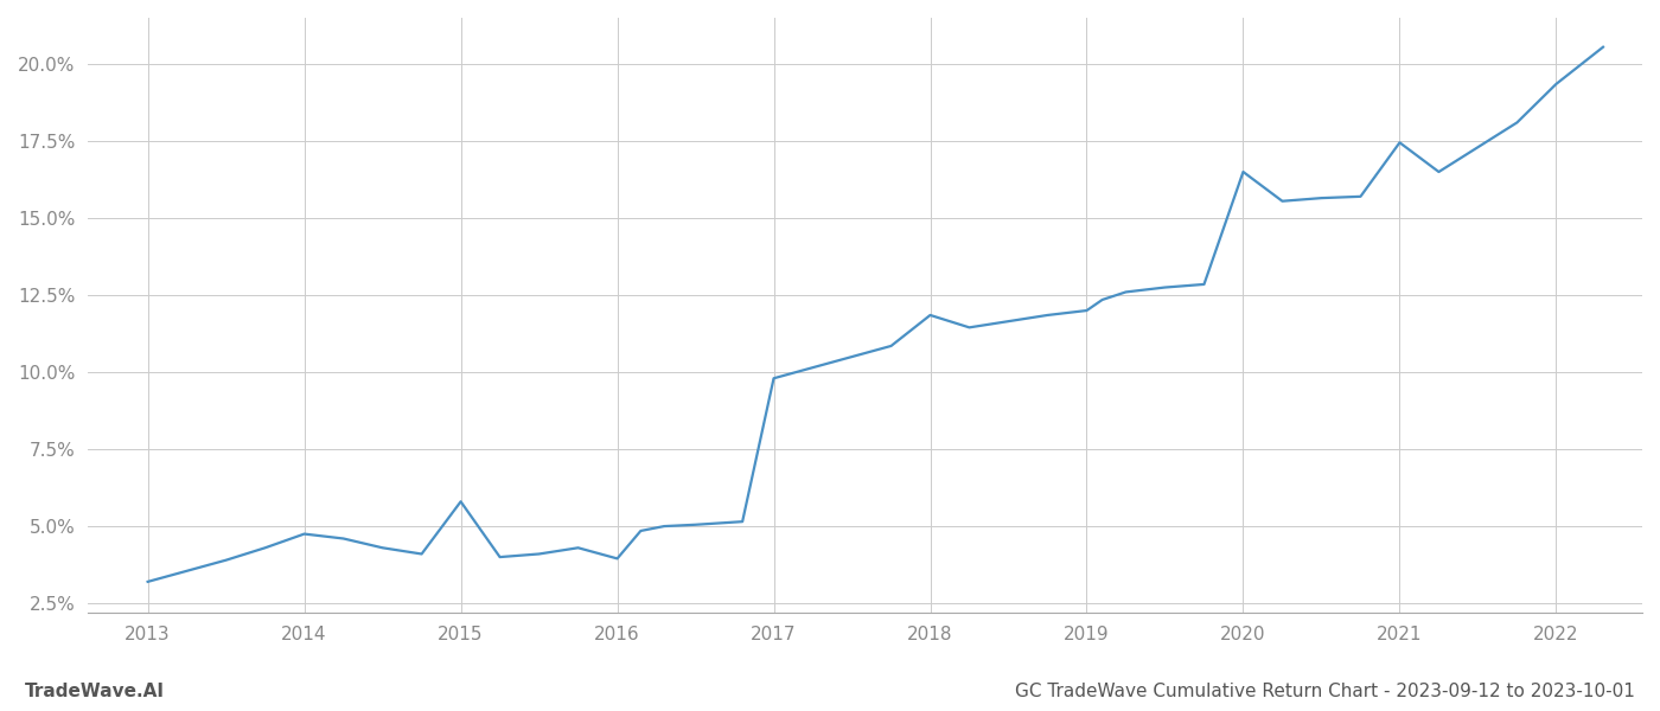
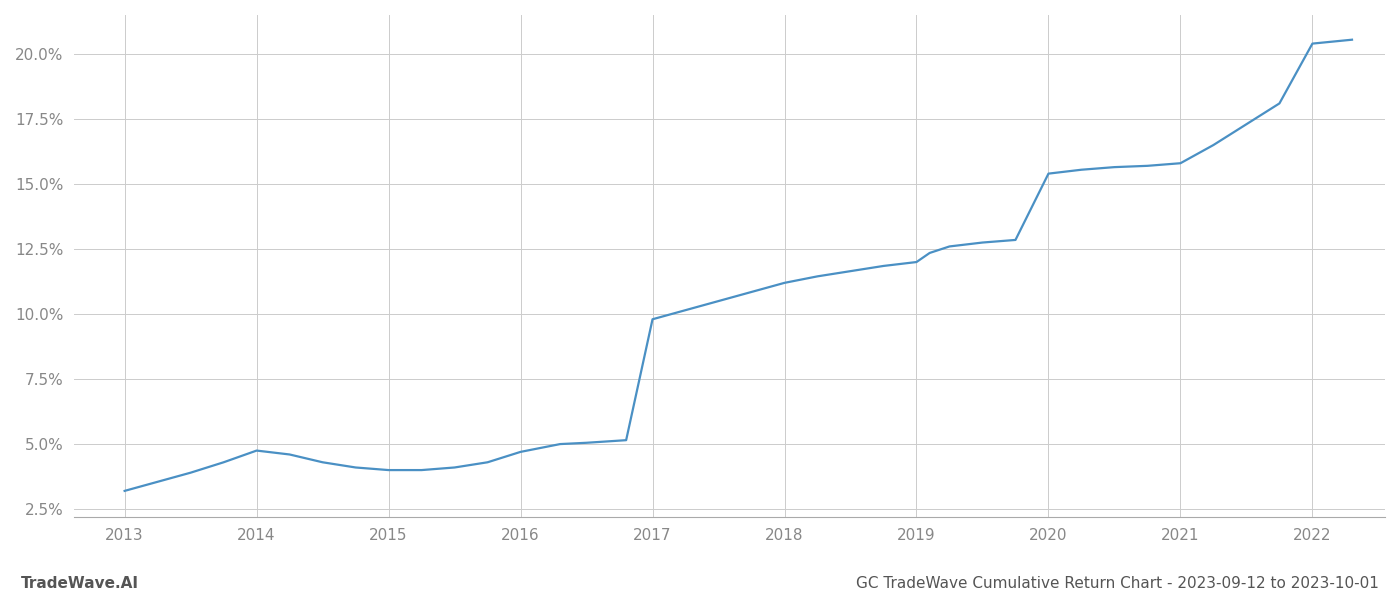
2015: 5.80% -> 4.00%
2016: 3.95% -> 4.70%
2018: 11.85% -> 11.20%
2020: 16.50% -> 15.40%
2021: 17.45% -> 15.80%
2022: 19.35% -> 20.40%
